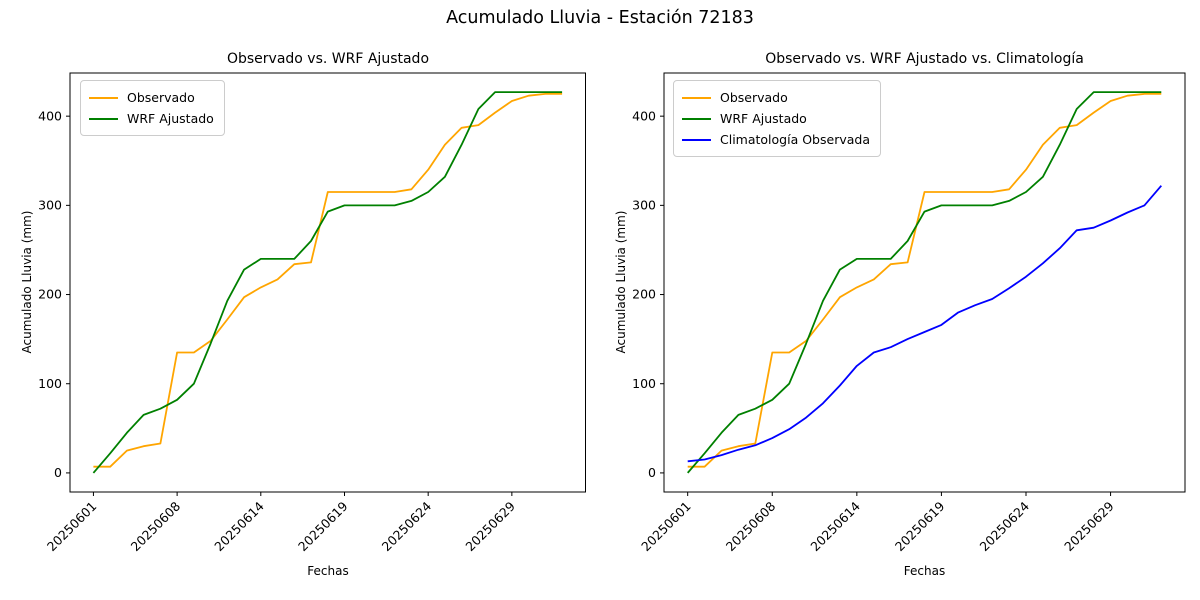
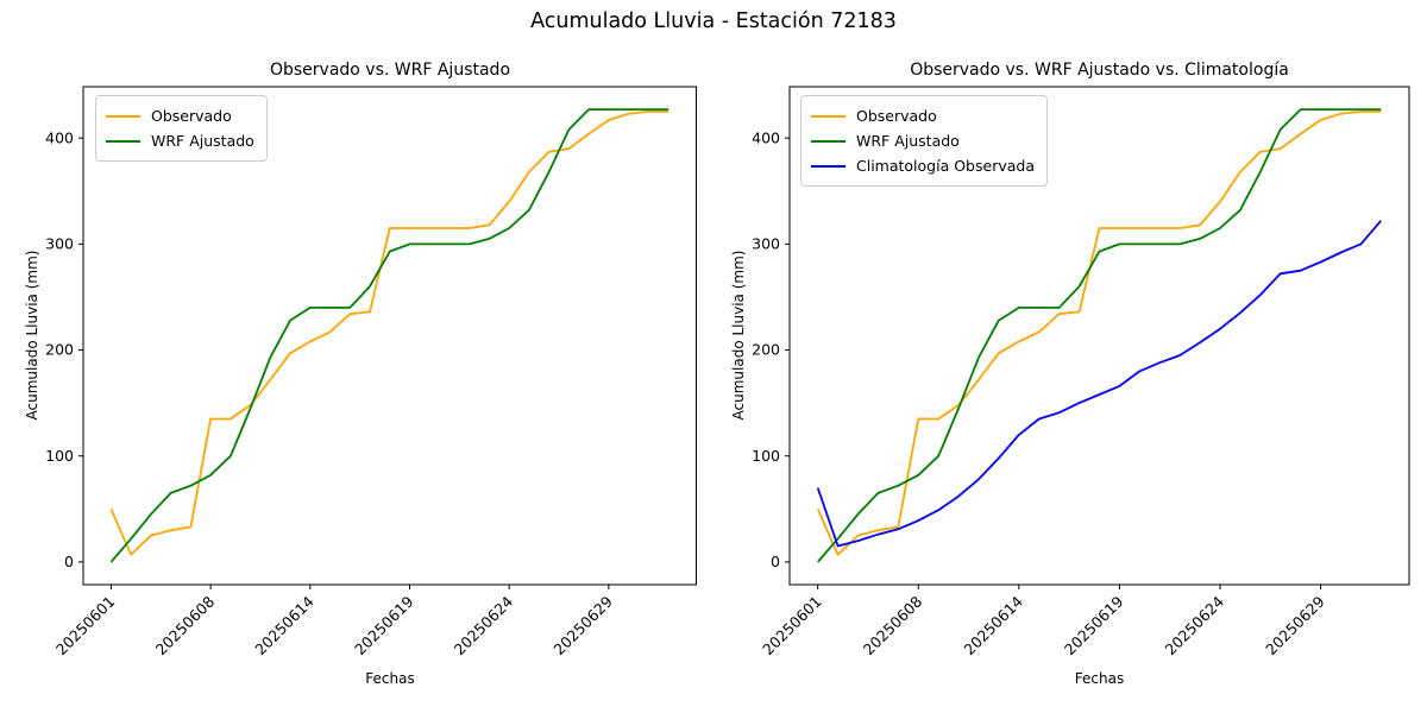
Observado/0: 10 -> 50
Climatología Observada/0: 10 -> 70
